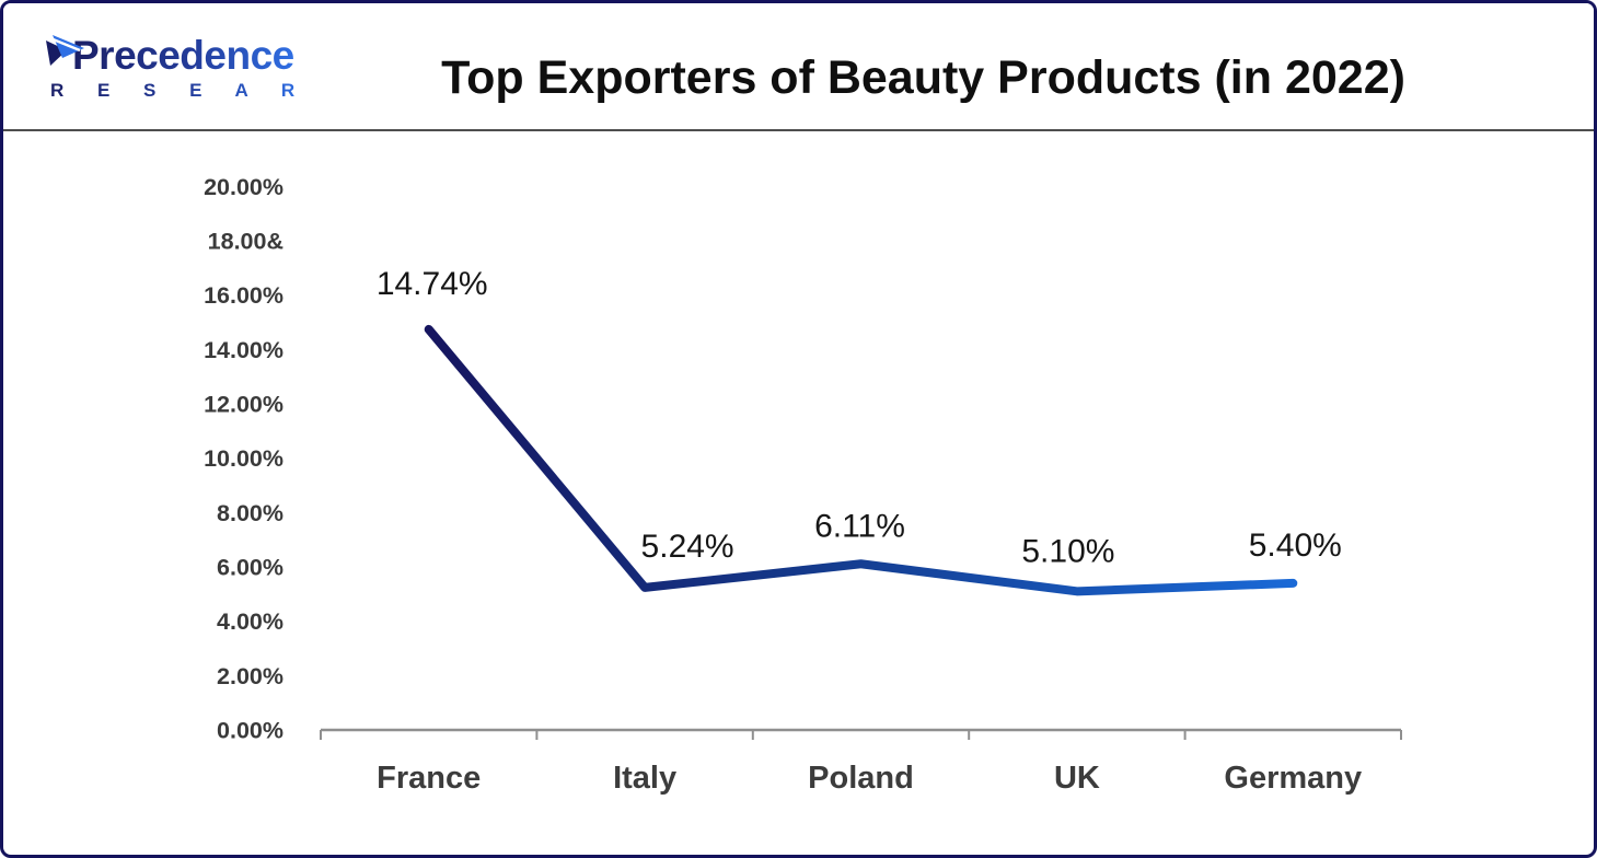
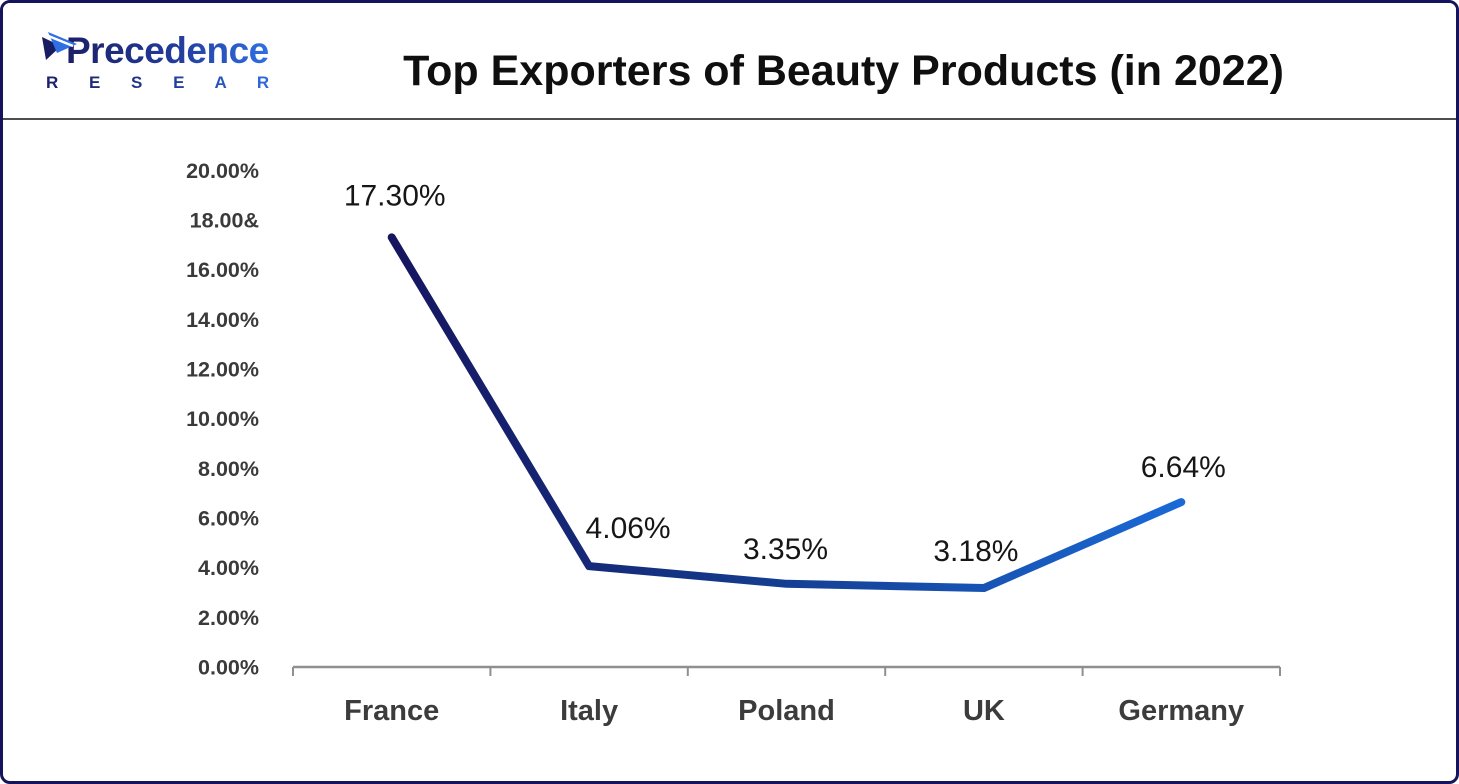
France: 14.74% -> 17.30%
Italy: 5.24% -> 4.06%
Poland: 6.11% -> 3.35%
UK: 5.10% -> 3.18%
Germany: 5.40% -> 6.64%
